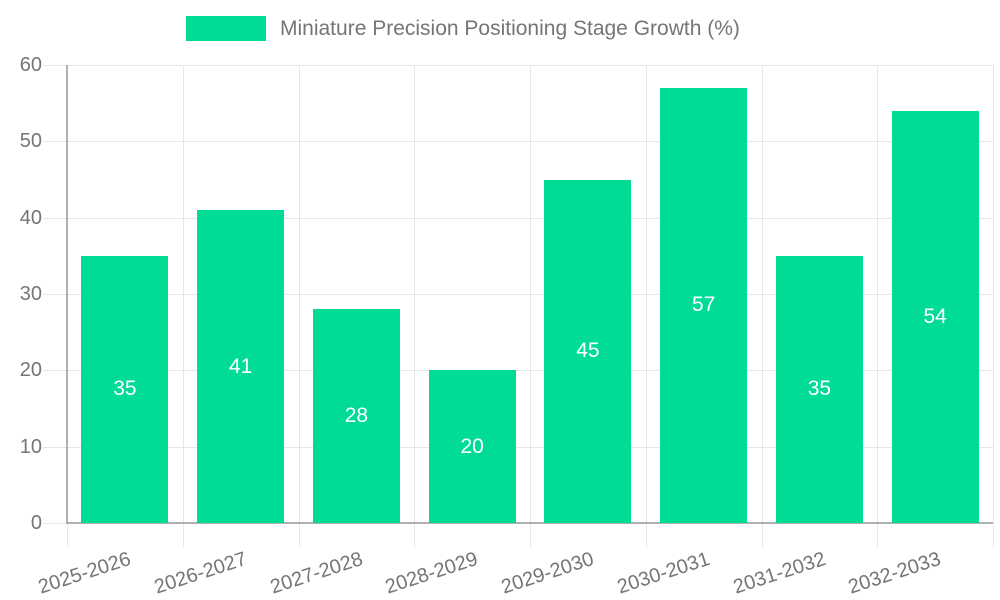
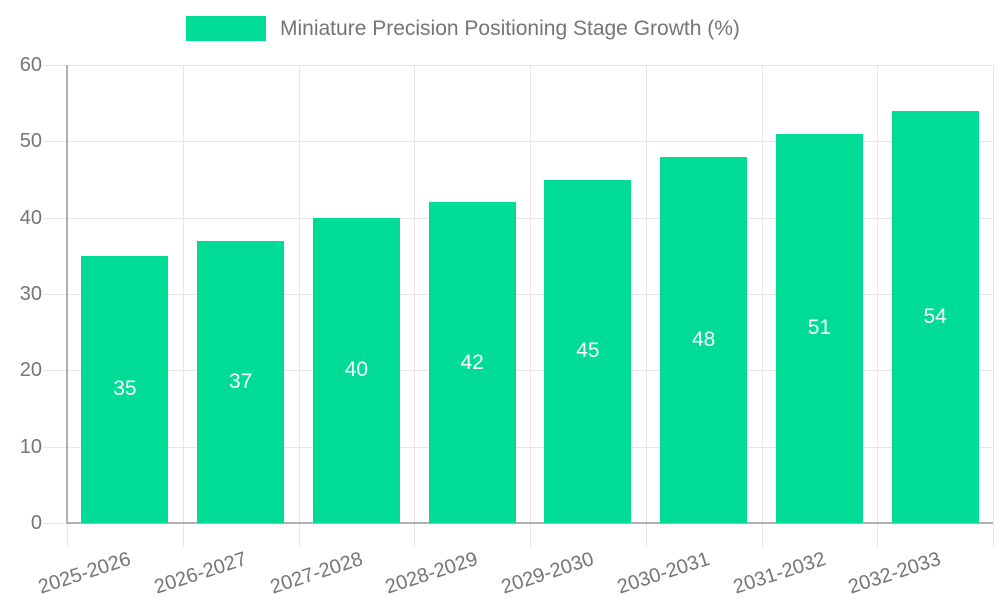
2026-2027: 41 -> 37
2027-2028: 28 -> 40
2028-2029: 20 -> 42
2030-2031: 57 -> 48
2031-2032: 35 -> 51
